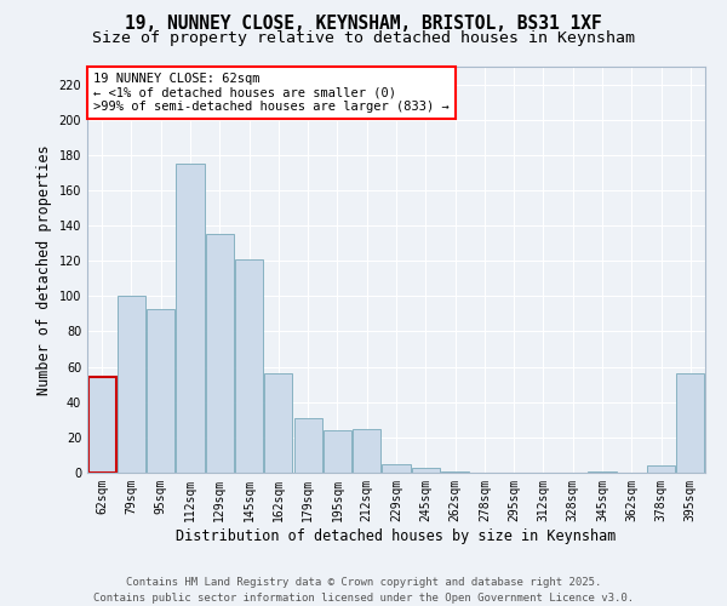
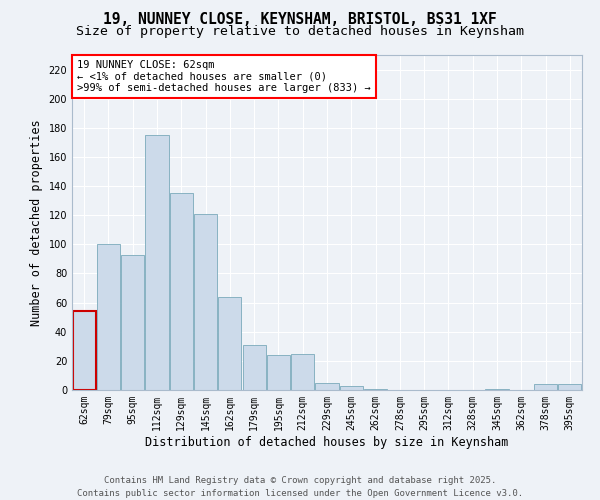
162sqm: 56 -> 64
395sqm: 56 -> 4
